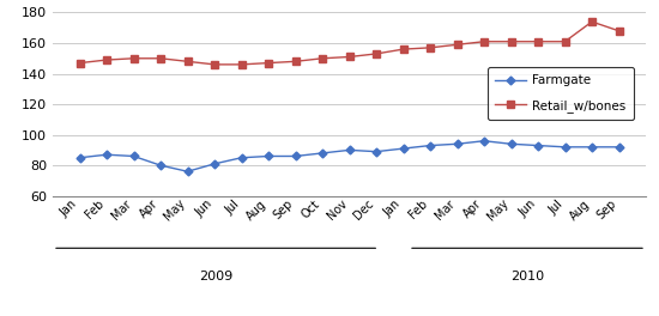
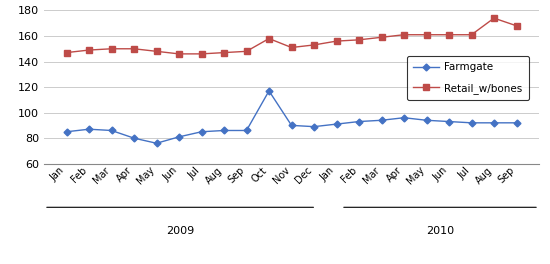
Farmgate/Oct: 88 -> 117
Retail_w/bones/Oct: 150 -> 158
